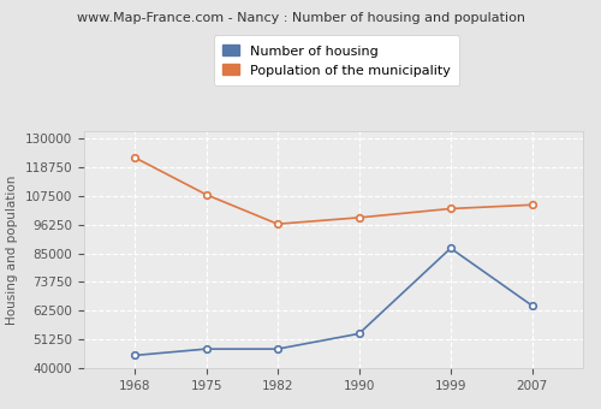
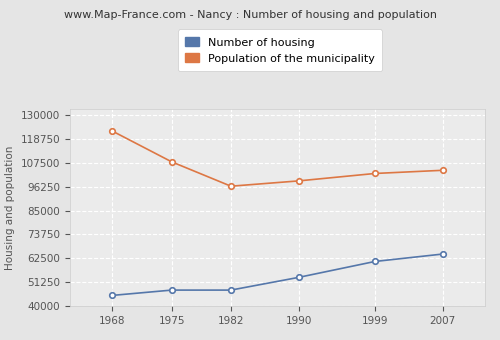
Number of housing/1999: 87000 -> 61000
